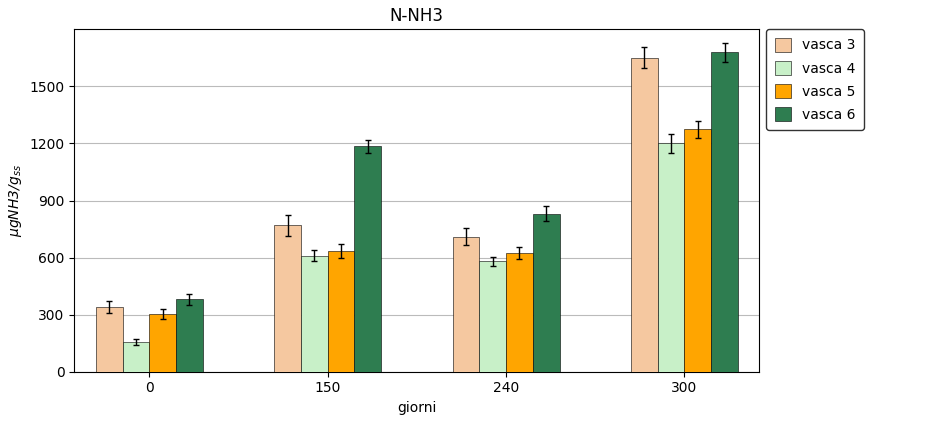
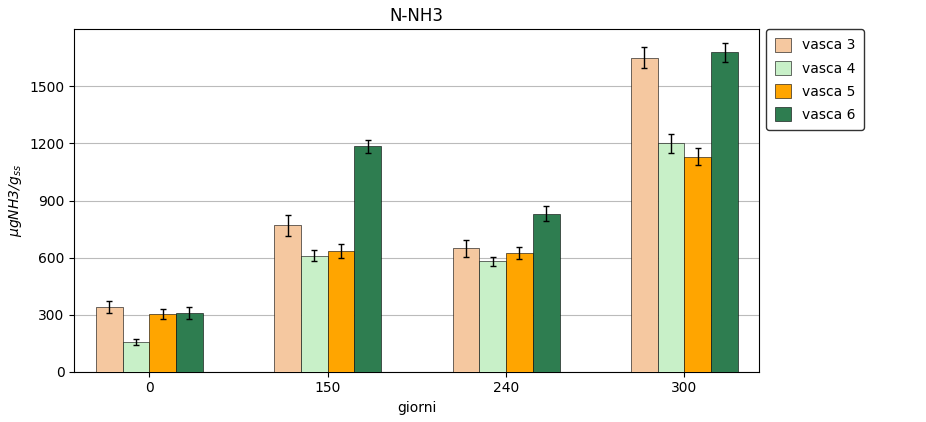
vasca 6/0: 380 -> 310
vasca 3/240: 710 -> 650
vasca 5/300: 1280 -> 1130
